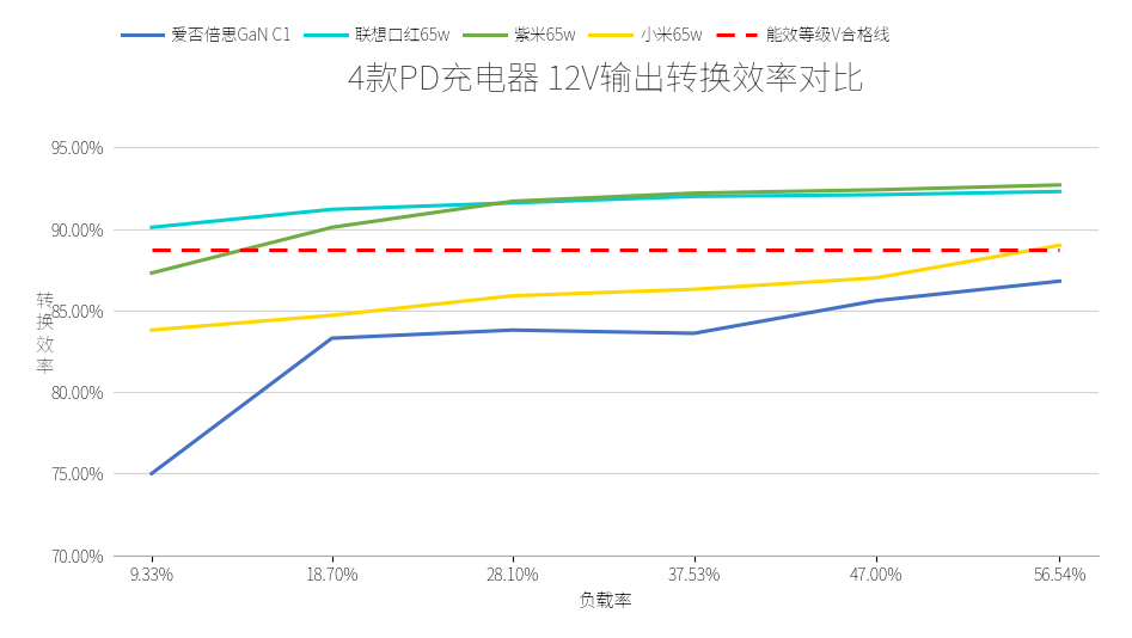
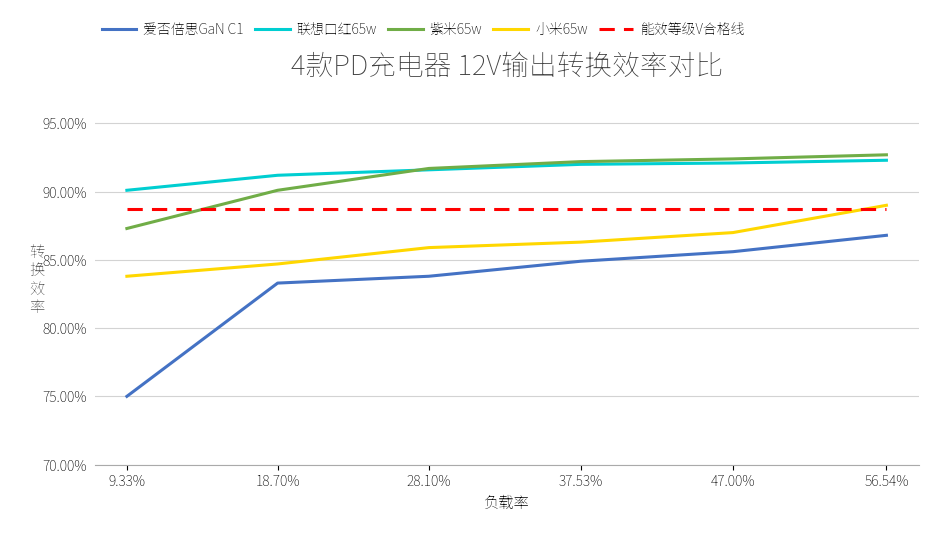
爱否倍思GaN C1/37.53%: 83.6% -> 84.9%
